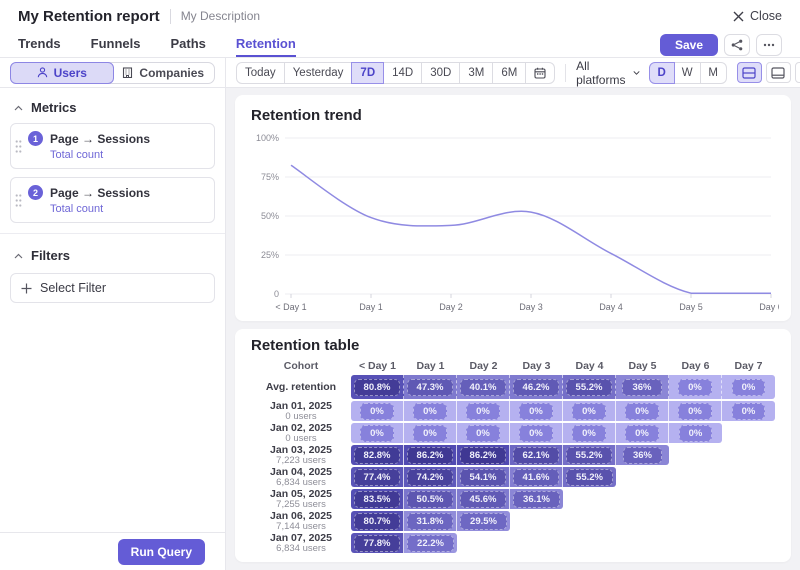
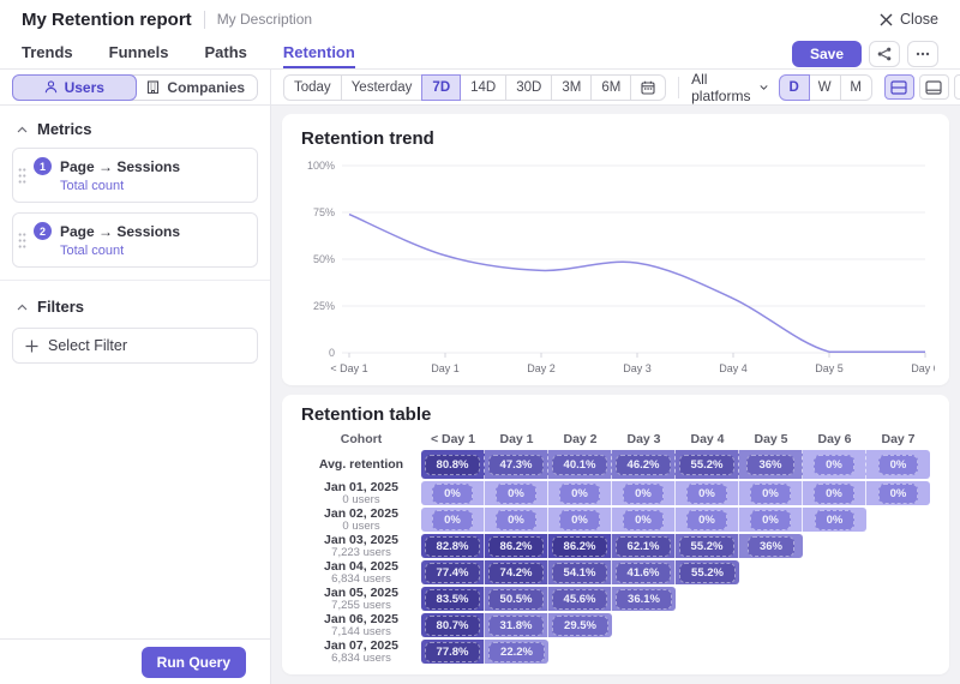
< Day 1: 82% -> 74%
Day 1: 49% -> 52%
Day 3: 52% -> 48%
Day 4: 26% -> 29%
